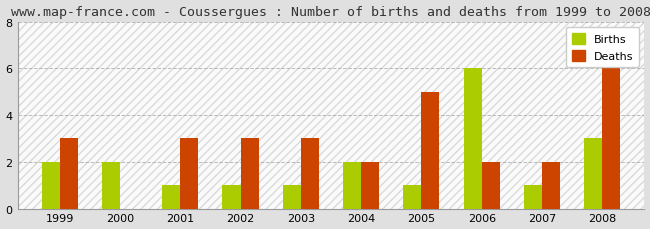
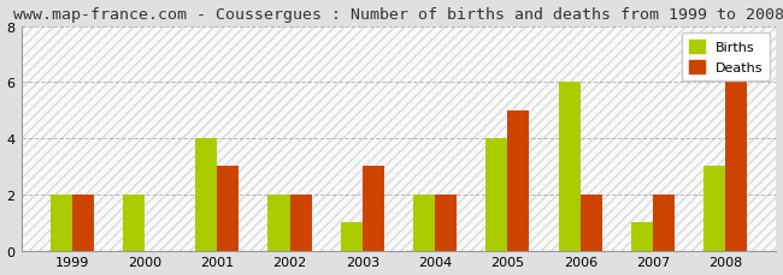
Deaths/1999: 3 -> 2
Births/2001: 1 -> 4
Births/2002: 1 -> 2
Deaths/2002: 3 -> 2
Births/2005: 1 -> 4
